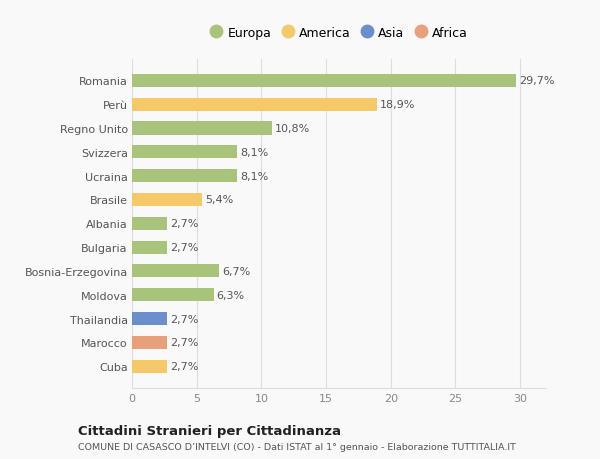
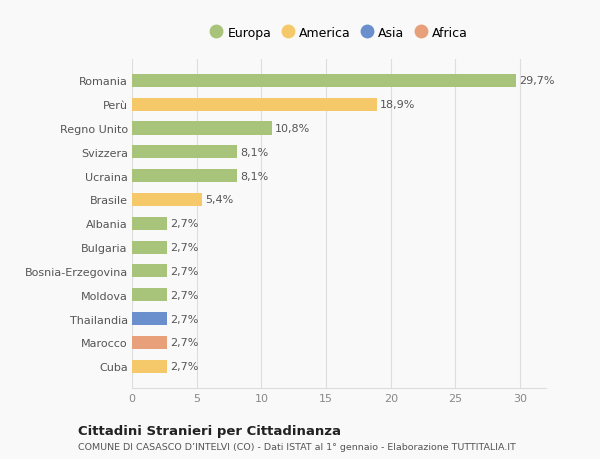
Bosnia-Erzegovina: 6,7% -> 2,7%
Moldova: 6,3% -> 2,7%
